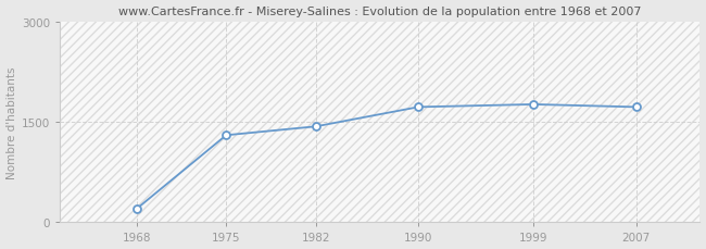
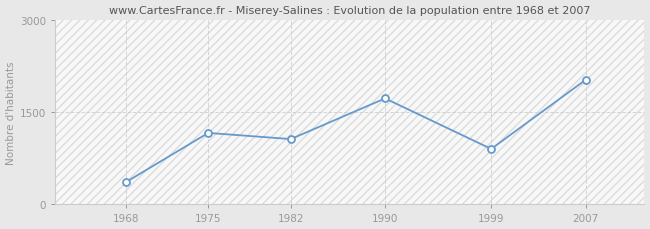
1968: 200 -> 360
1975: 1300 -> 1160
1982: 1430 -> 1060
1999: 1760 -> 900
2007: 1720 -> 2020
